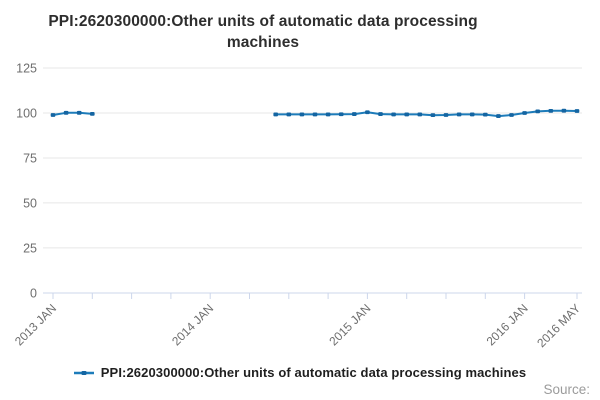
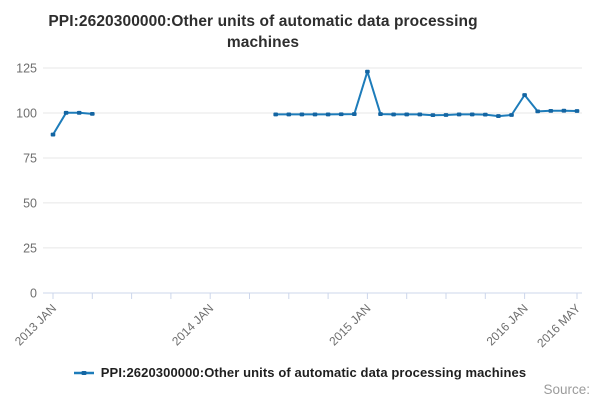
2013 JAN: 99 -> 88
2015 JAN: 100 -> 123
2016 JAN: 100 -> 110
